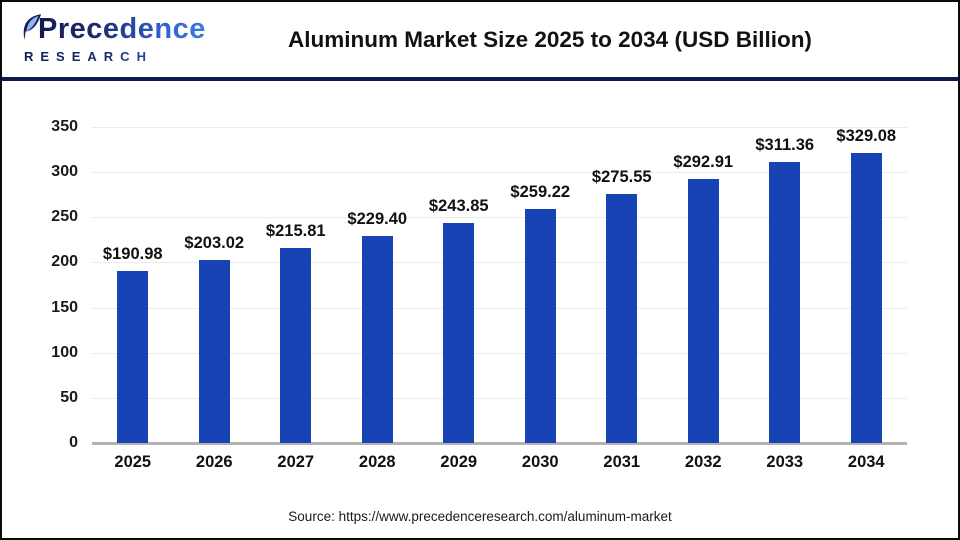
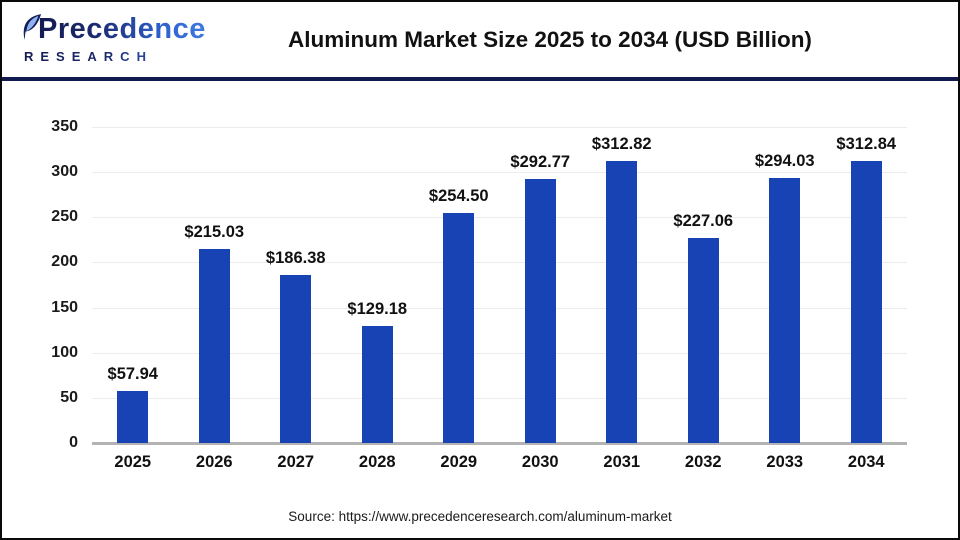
2025: $190.98 -> $57.94
2026: $203.02 -> $215.03
2027: $215.81 -> $186.38
2028: $229.40 -> $129.18
2029: $243.85 -> $254.50
2030: $259.22 -> $292.77
2031: $275.55 -> $312.82
2032: $292.91 -> $227.06
2033: $311.36 -> $294.03
2034: $329.08 -> $312.84
